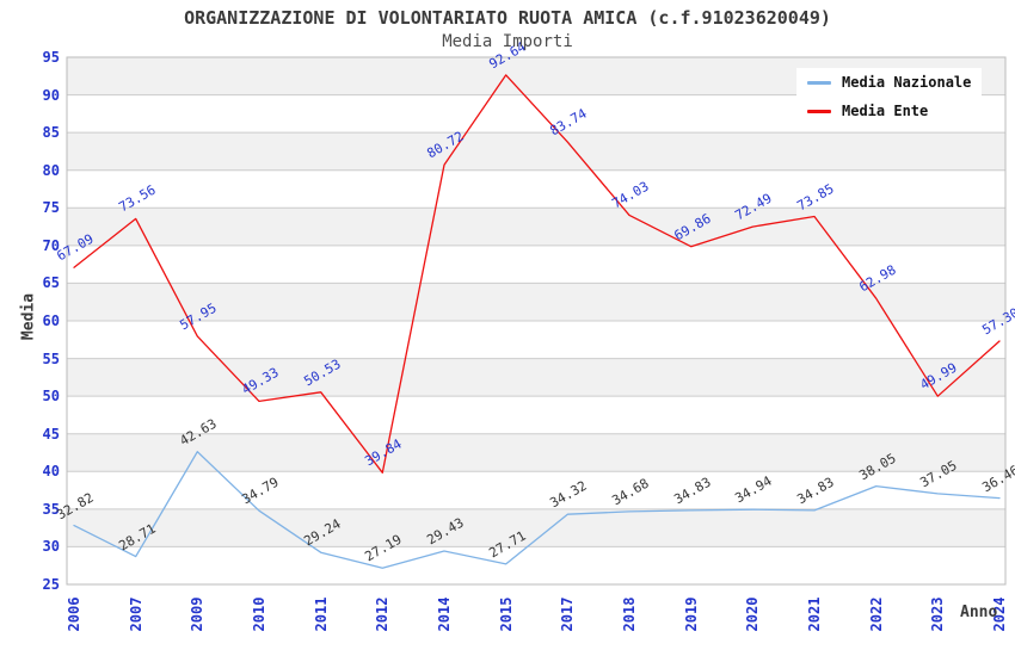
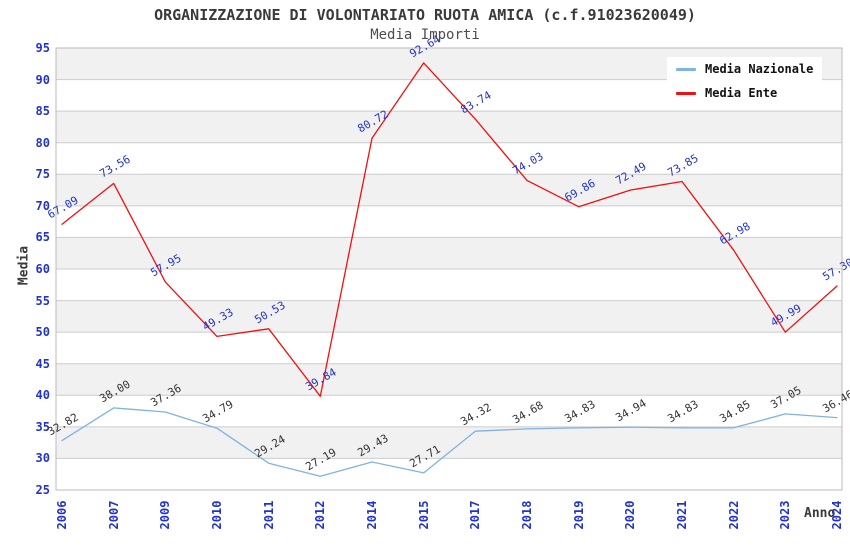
Media Nazionale/2007: 28.71 -> 38.00
Media Nazionale/2009: 42.63 -> 37.36
Media Nazionale/2022: 38.05 -> 34.85
